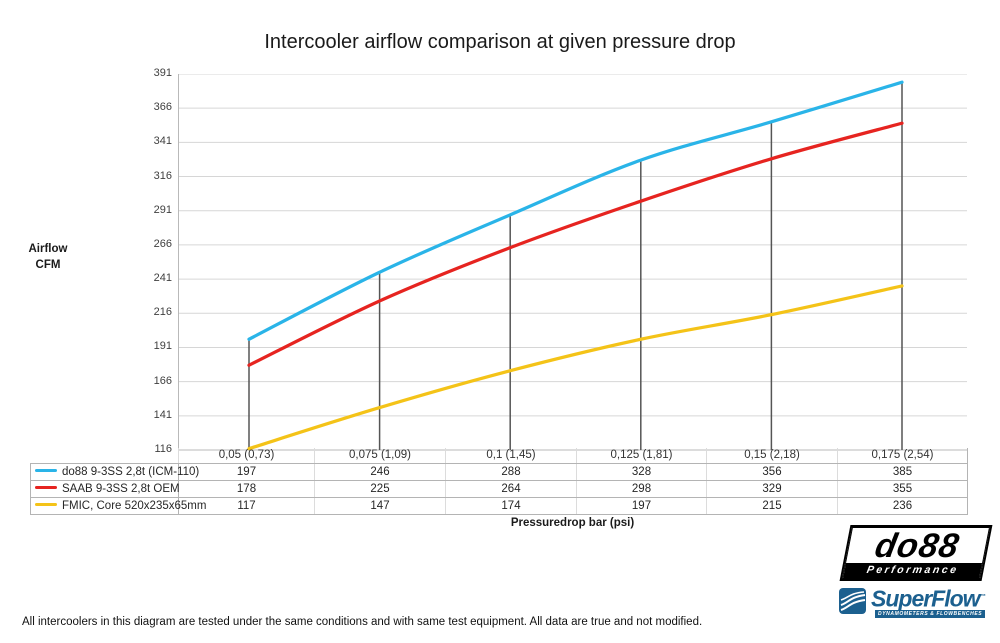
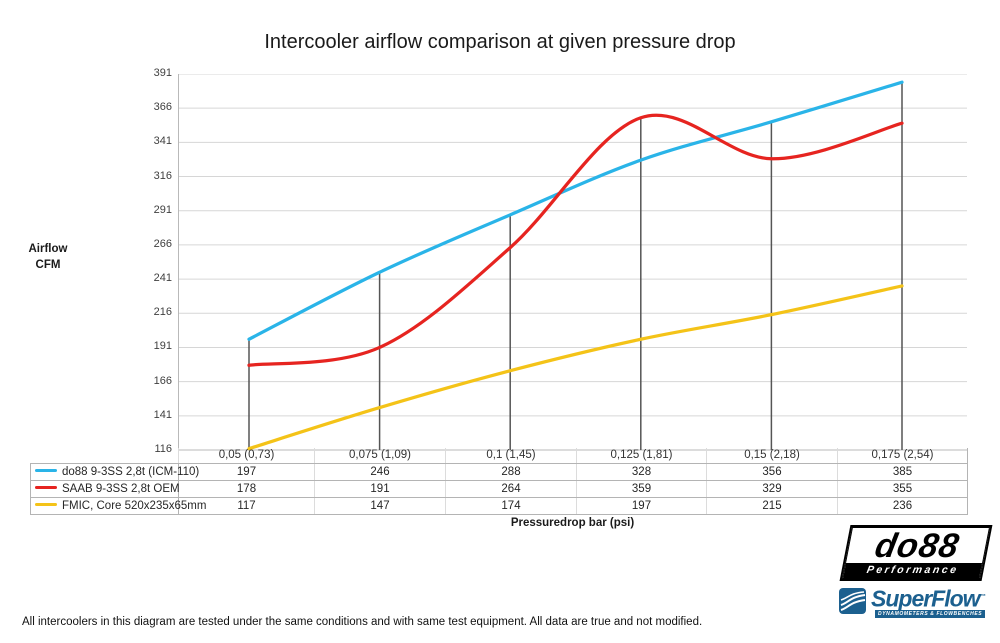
SAAB 9-3SS 2,8t OEM/0,075 (1,09): 225 -> 191
SAAB 9-3SS 2,8t OEM/0,125 (1,81): 298 -> 359
